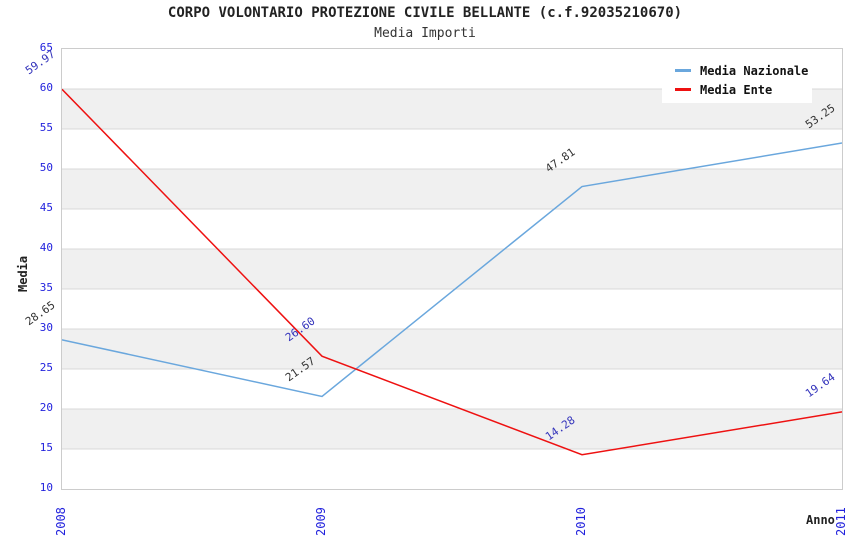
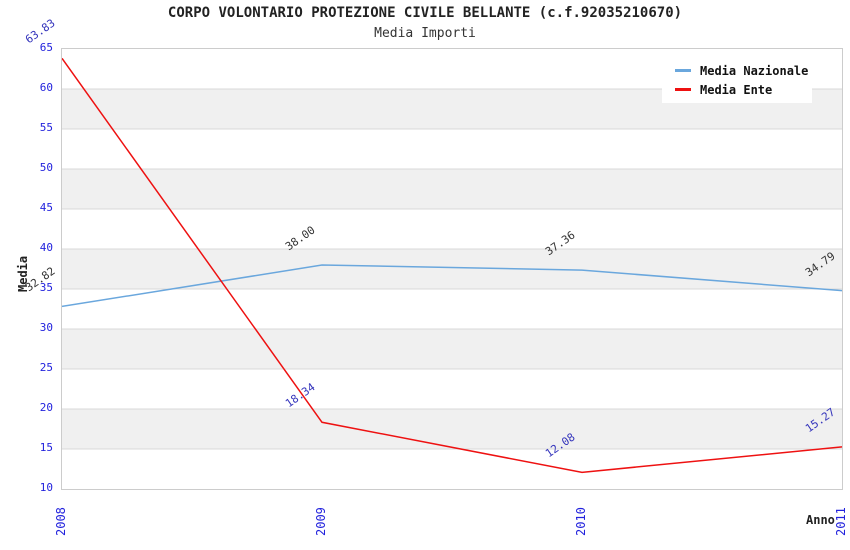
Media Nazionale/2008: 28.65 -> 32.82
Media Ente/2008: 59.97 -> 63.83
Media Nazionale/2009: 21.57 -> 38.00
Media Ente/2009: 26.60 -> 18.34
Media Nazionale/2010: 47.81 -> 37.36
Media Ente/2010: 14.28 -> 12.08
Media Nazionale/2011: 53.25 -> 34.79
Media Ente/2011: 19.64 -> 15.27
